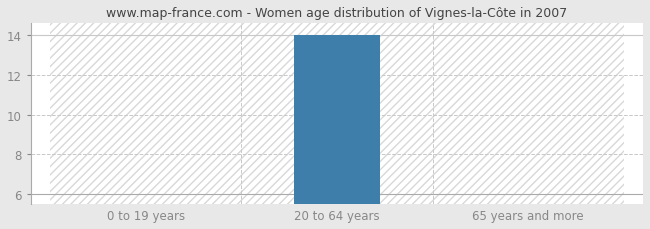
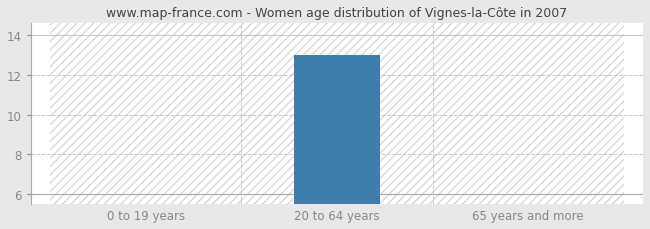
20 to 64 years: 14 -> 13
